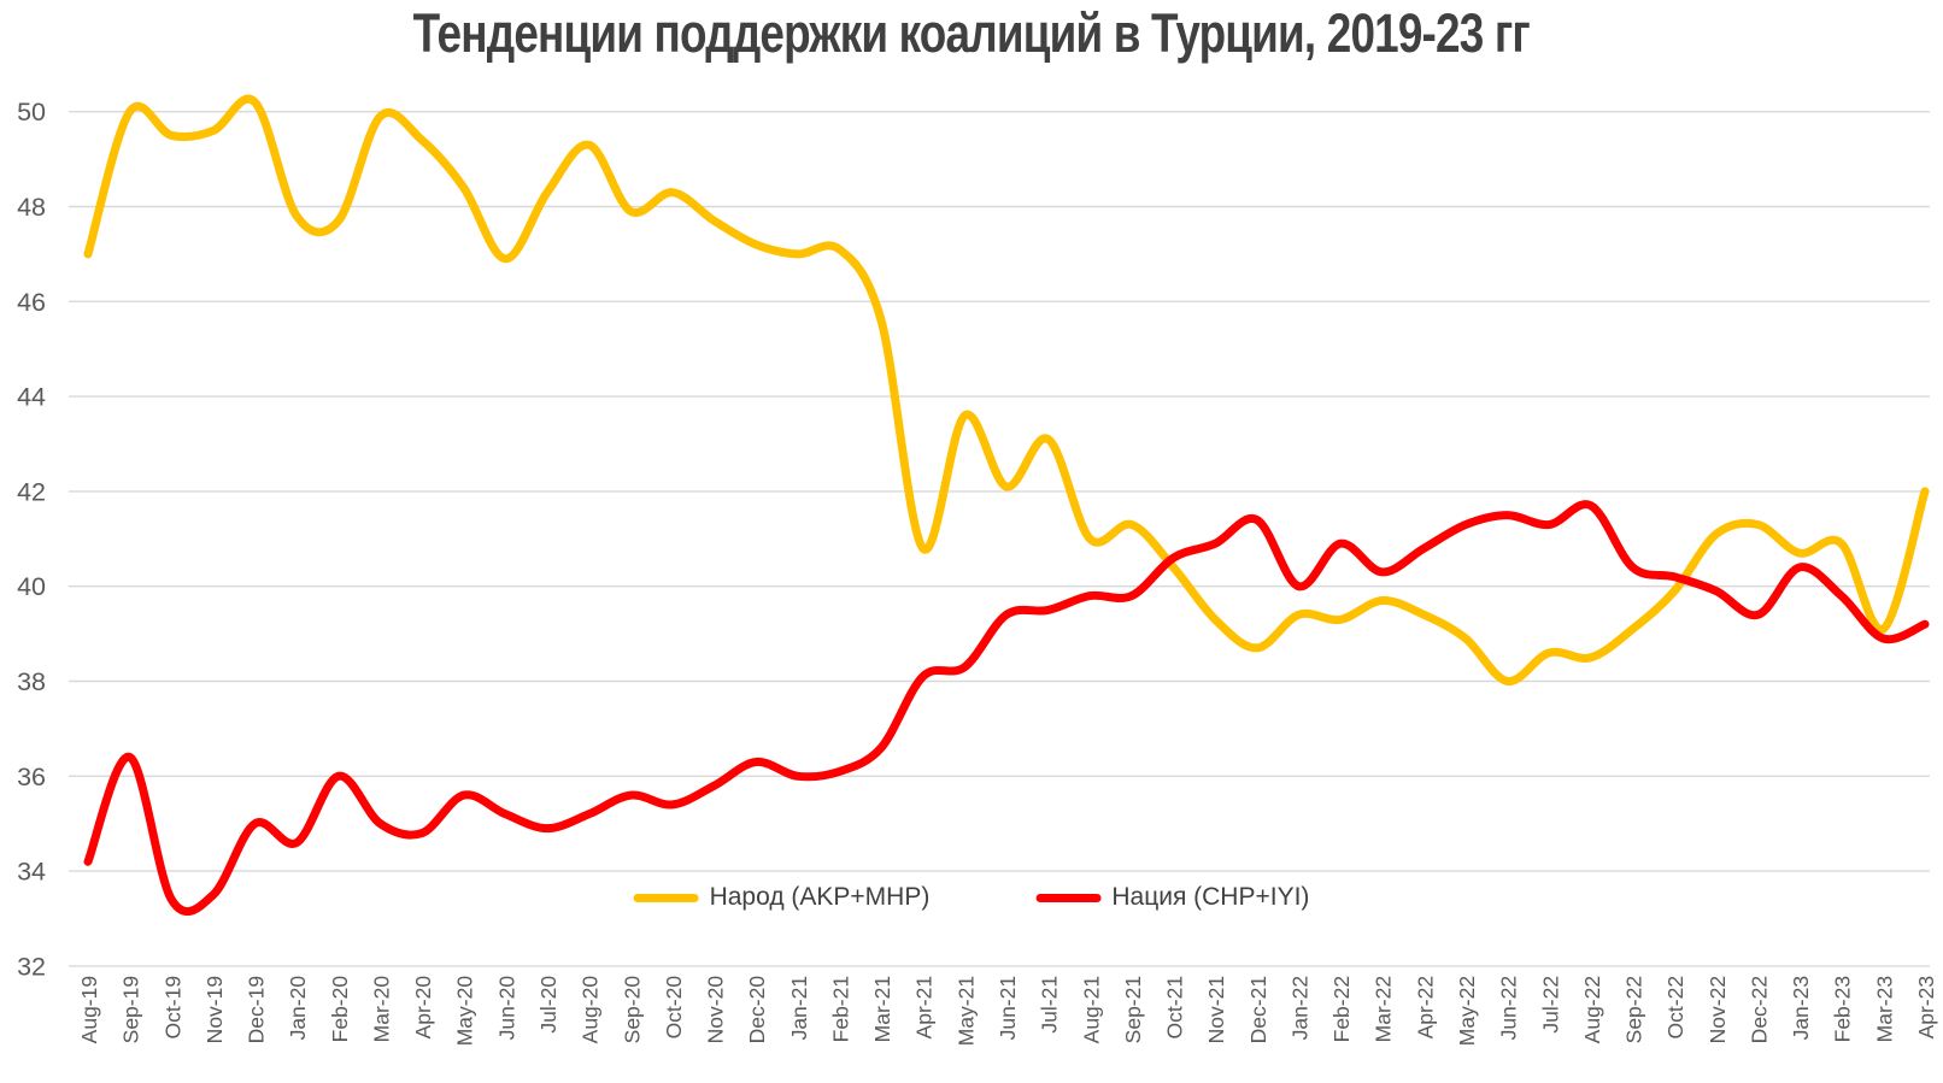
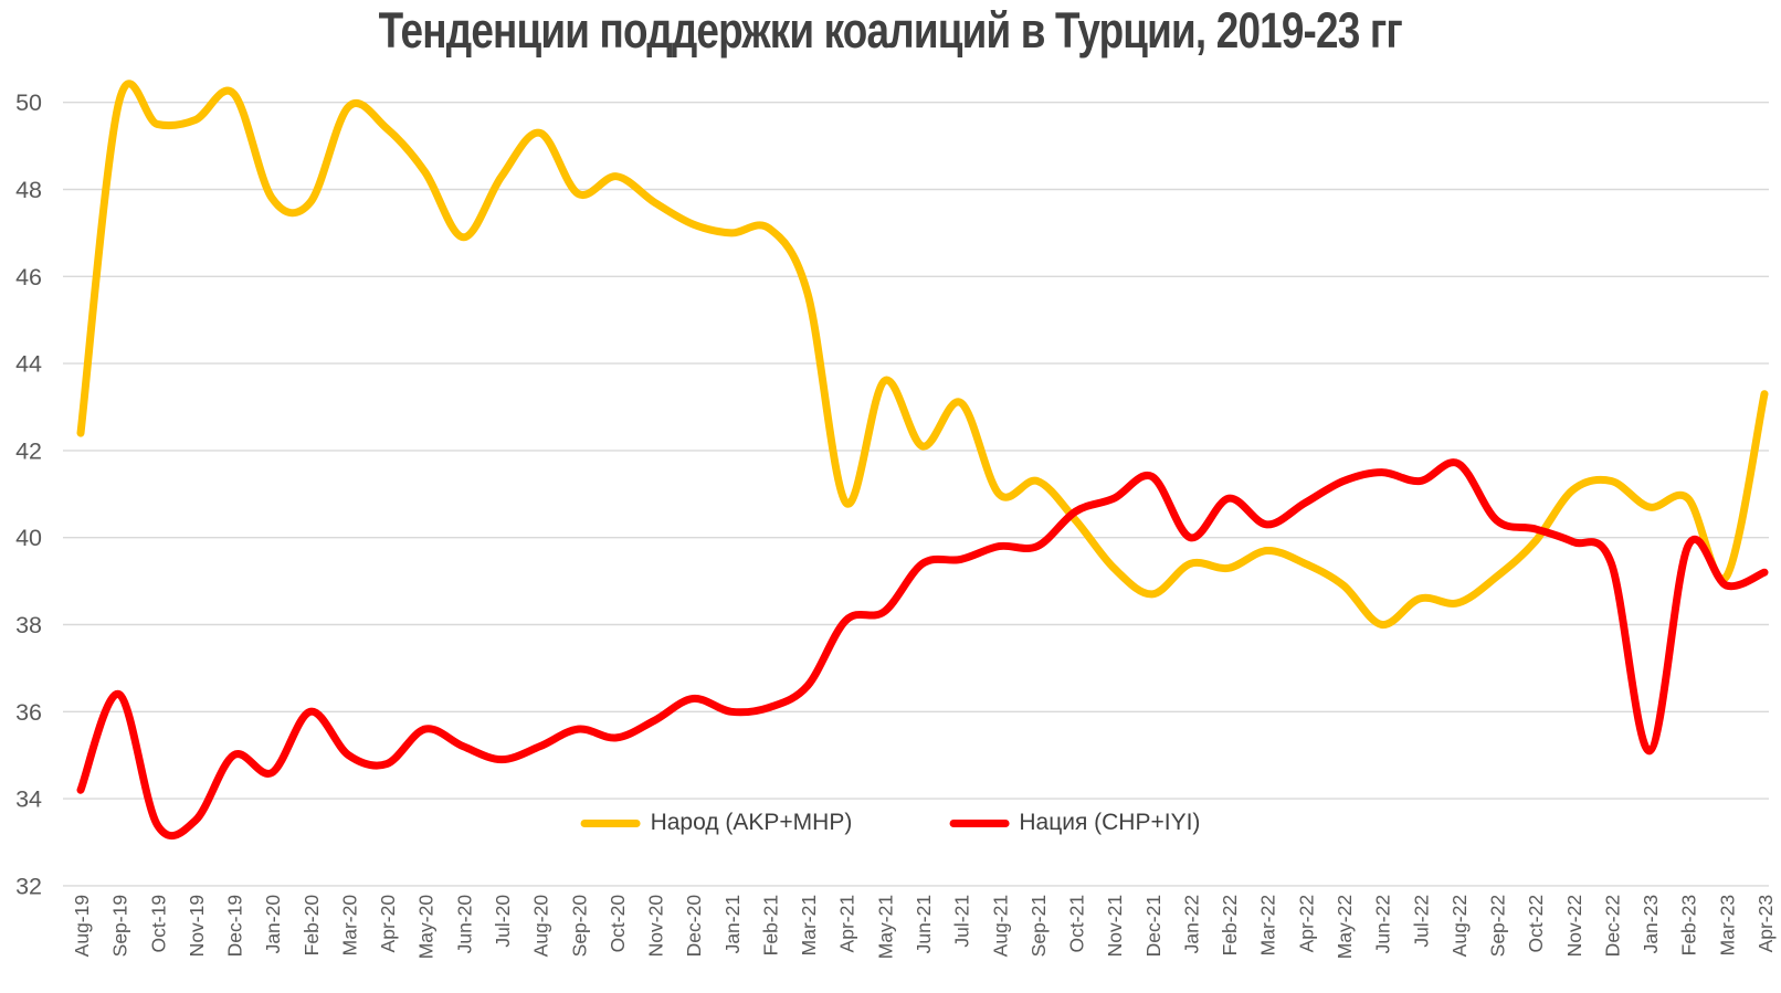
Народ (AKP+MHP)/Aug-19: 47.0 -> 42.4
Нация (CHP+IYI)/Jan-23: 40.4 -> 35.1
Народ (AKP+MHP)/Apr-23: 42.0 -> 43.3
